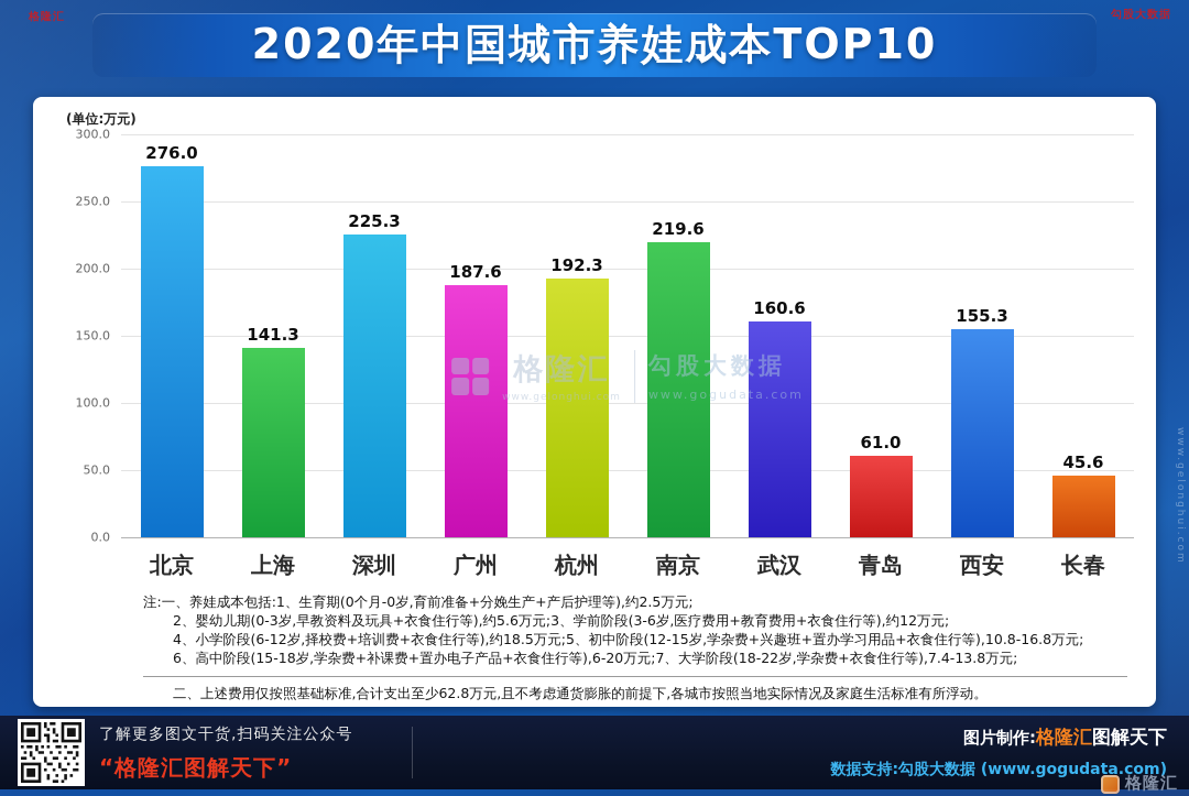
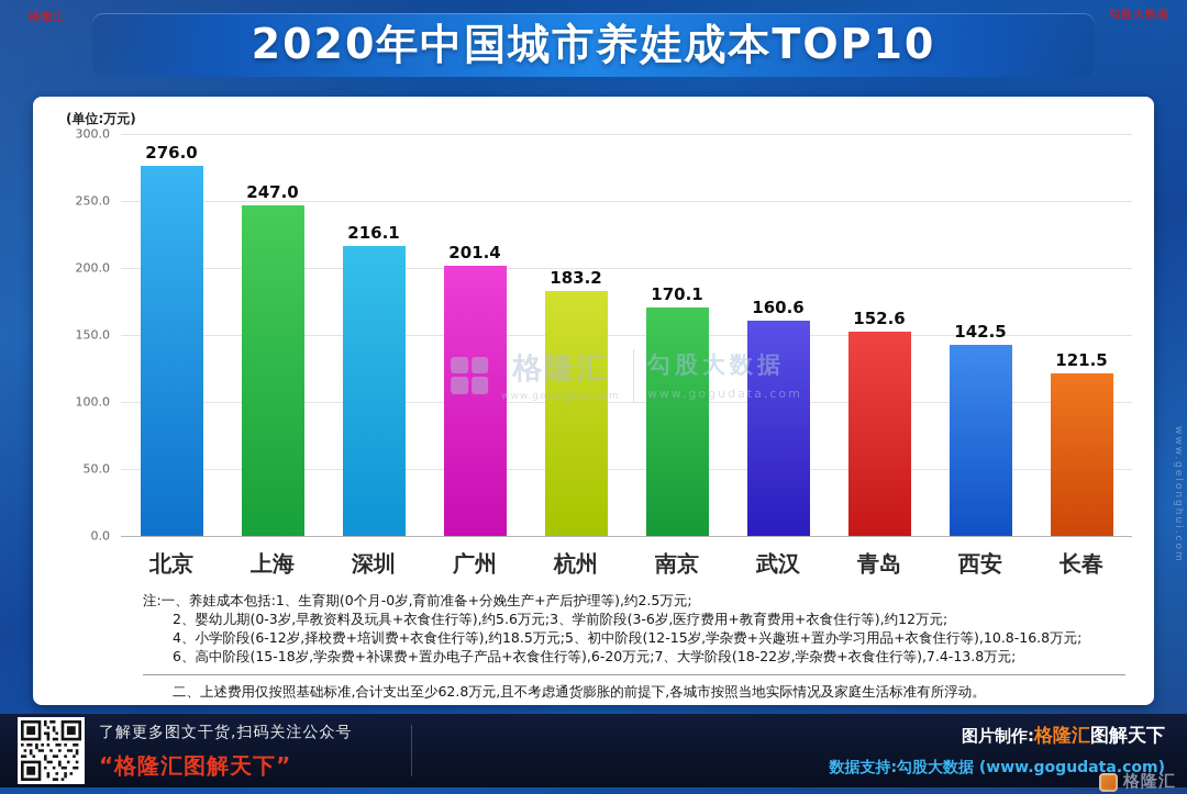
上海: 141.3 -> 247.0
深圳: 225.3 -> 216.1
广州: 187.6 -> 201.4
杭州: 192.3 -> 183.2
南京: 219.6 -> 170.1
青岛: 61.0 -> 152.6
西安: 155.3 -> 142.5
长春: 45.6 -> 121.5
